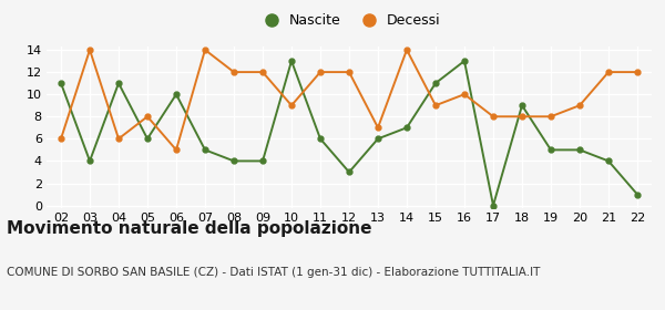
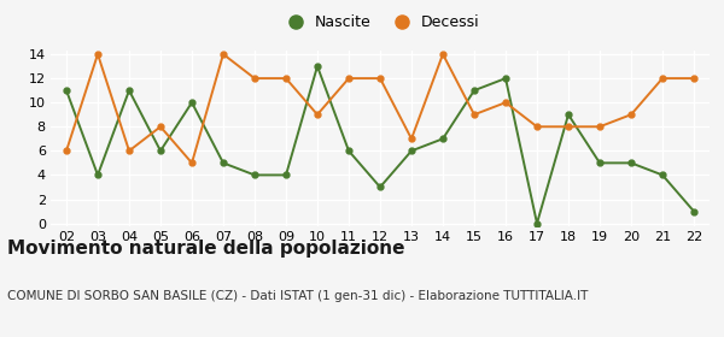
Nascite/16: 13 -> 12
